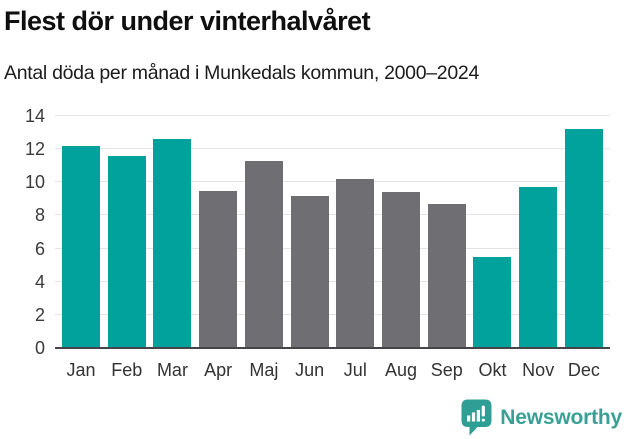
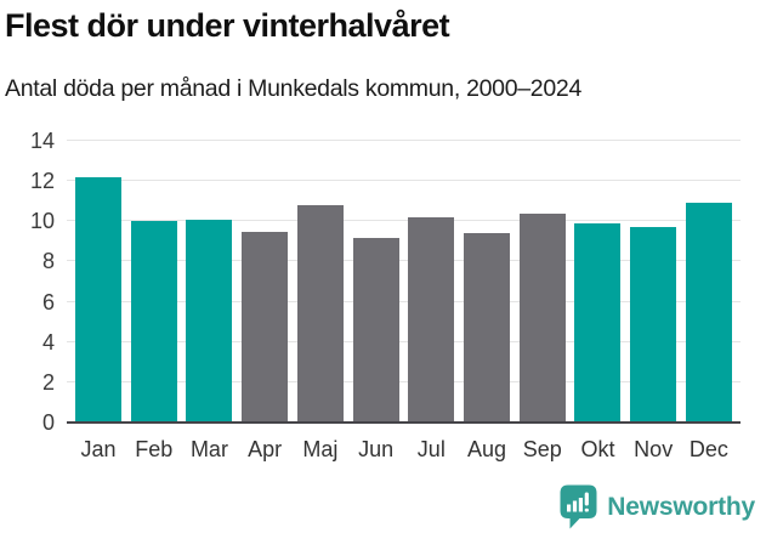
Feb: 11.6 -> 10.0
Mar: 12.6 -> 10.1
Maj: 11.3 -> 10.8
Sep: 8.7 -> 10.4
Okt: 5.5 -> 9.9
Dec: 13.2 -> 10.9
